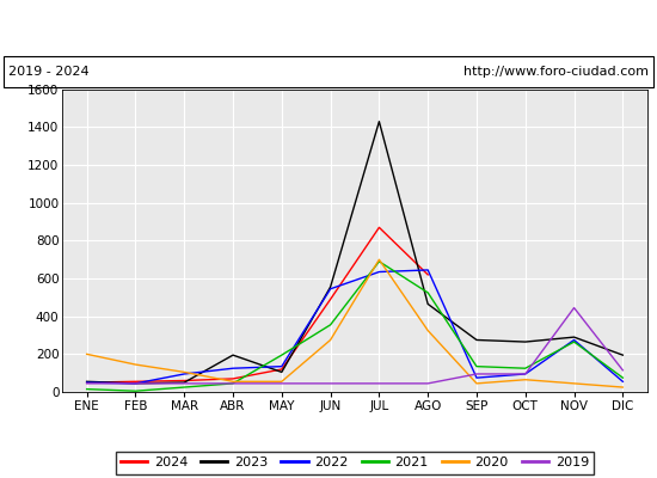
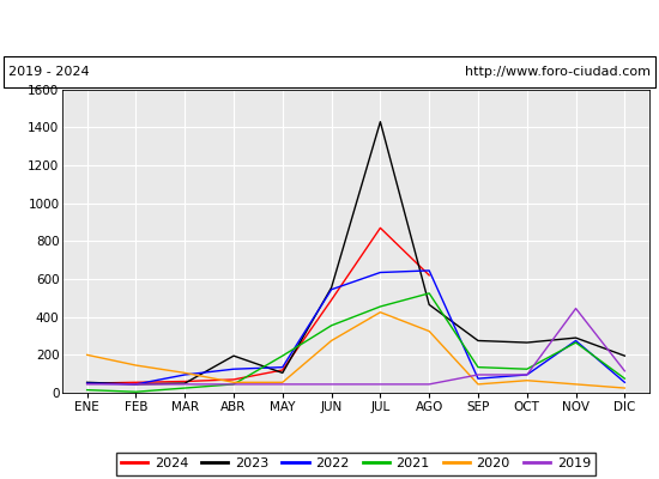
2021/JUL: 690 -> 460
2020/JUL: 700 -> 420
